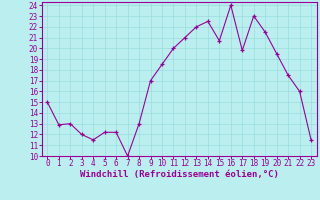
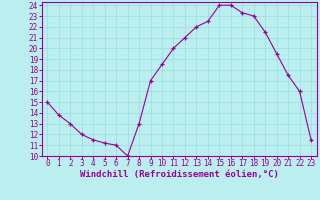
1: 12.9 -> 13.8
5: 12.2 -> 11.2
6: 12.2 -> 11.0
15: 20.7 -> 24.0
17: 19.8 -> 23.3
